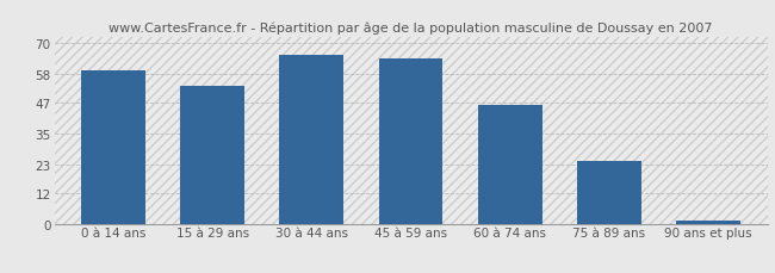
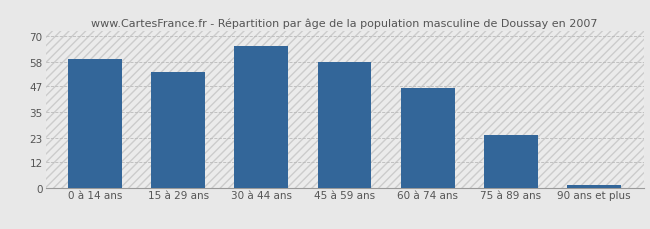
45 à 59 ans: 64 -> 58
